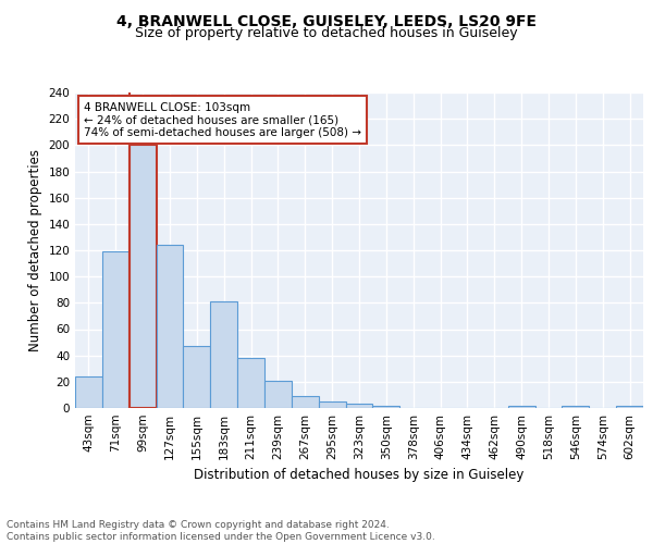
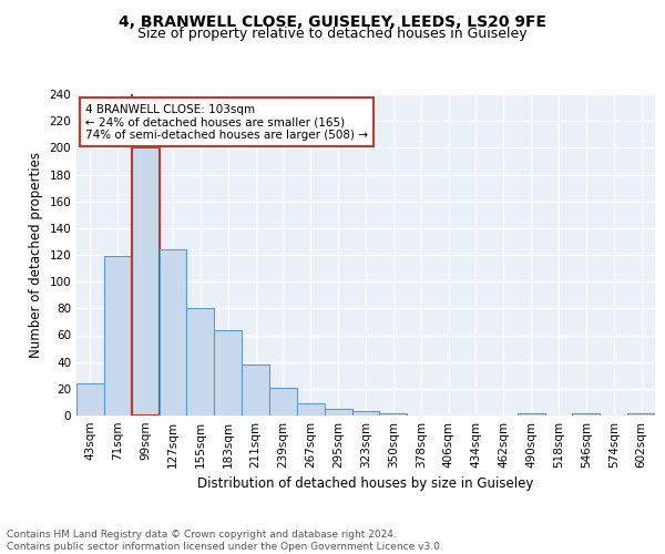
155sqm: 47 -> 80
183sqm: 81 -> 64
